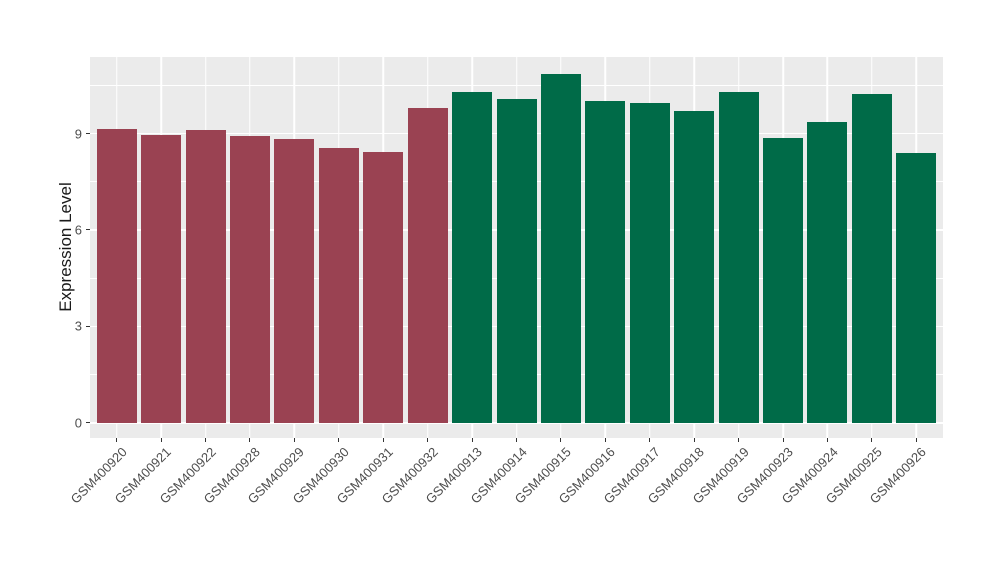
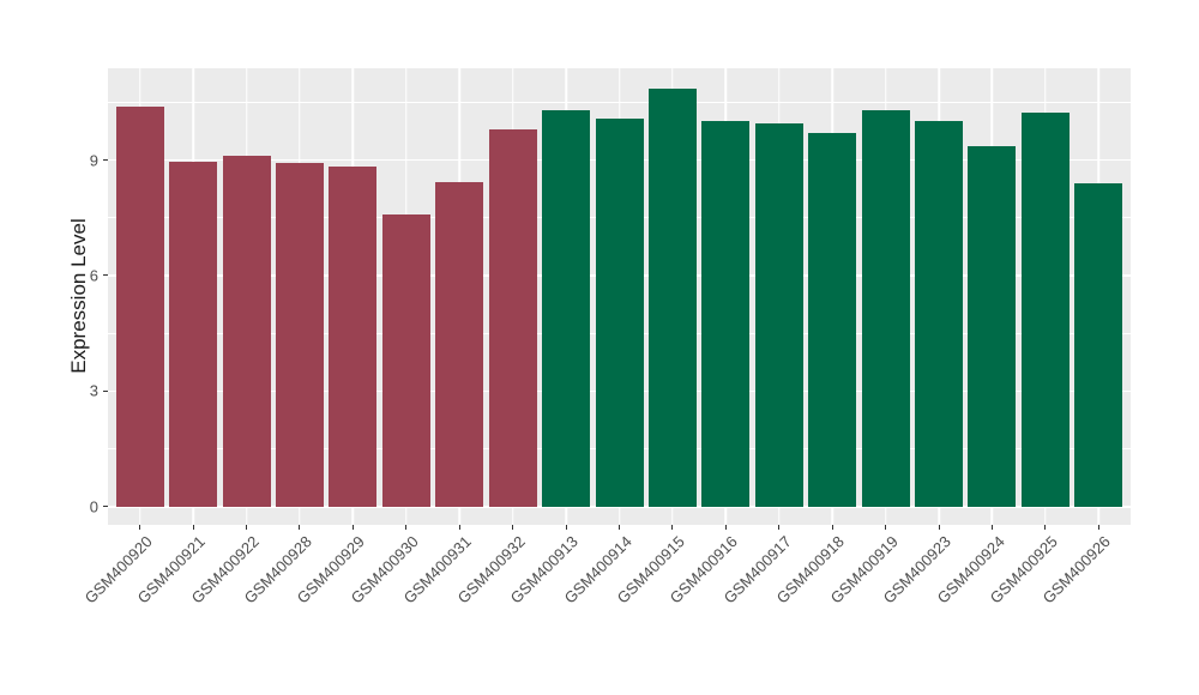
GSM400920: 9.2 -> 10.4
GSM400930: 8.5 -> 7.6
GSM400923: 8.8 -> 10.0
